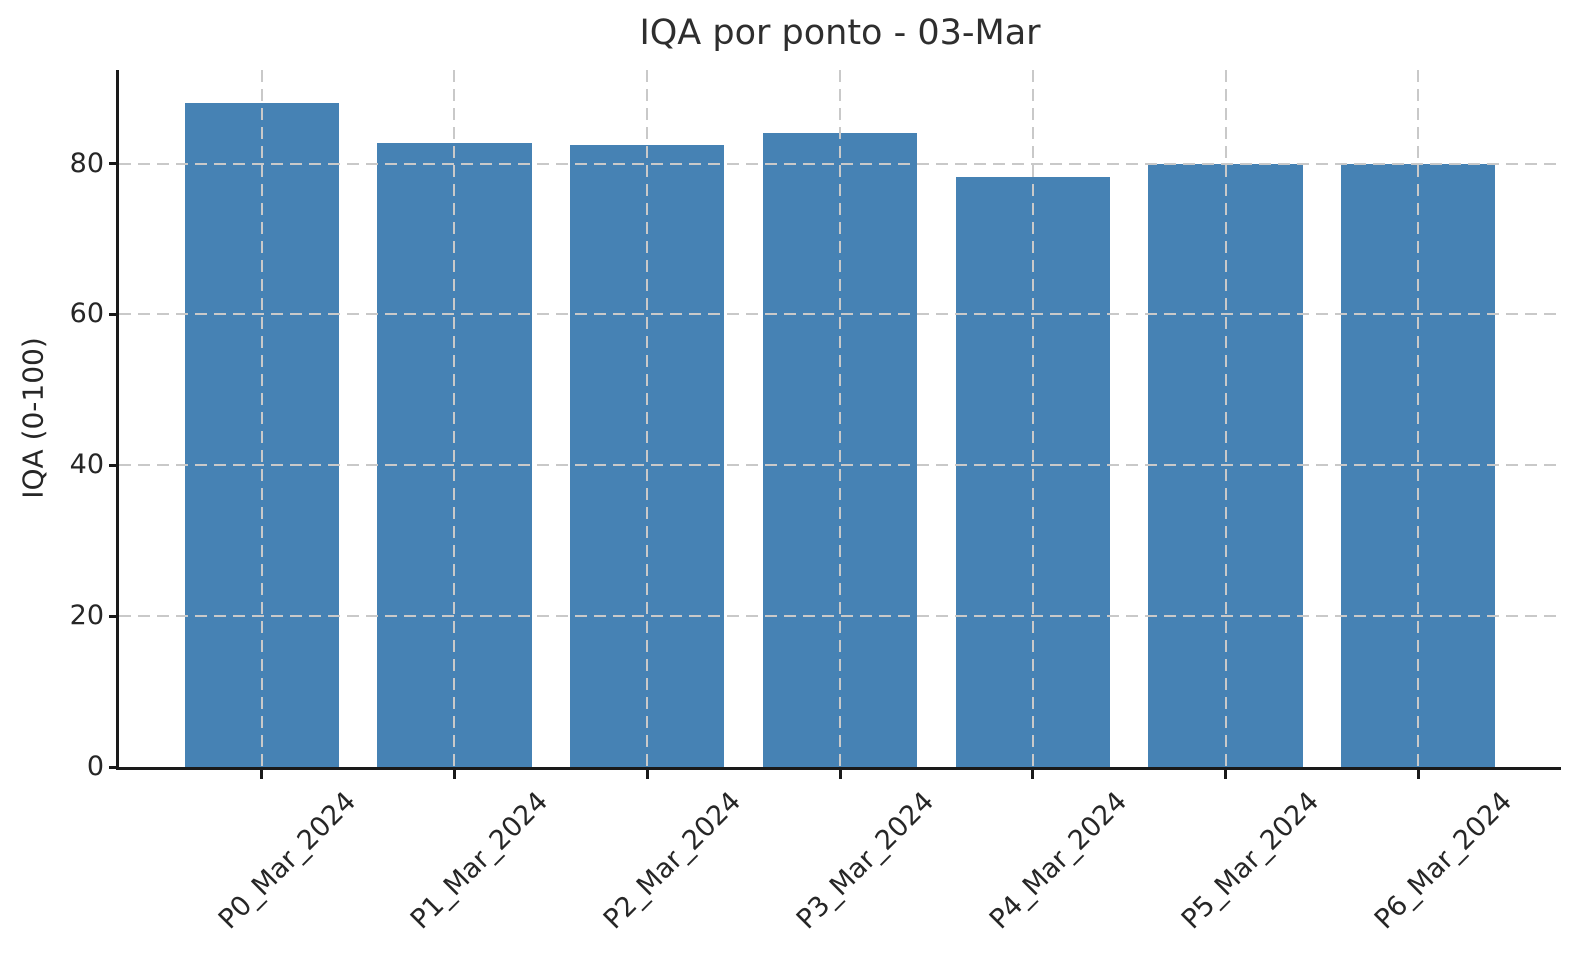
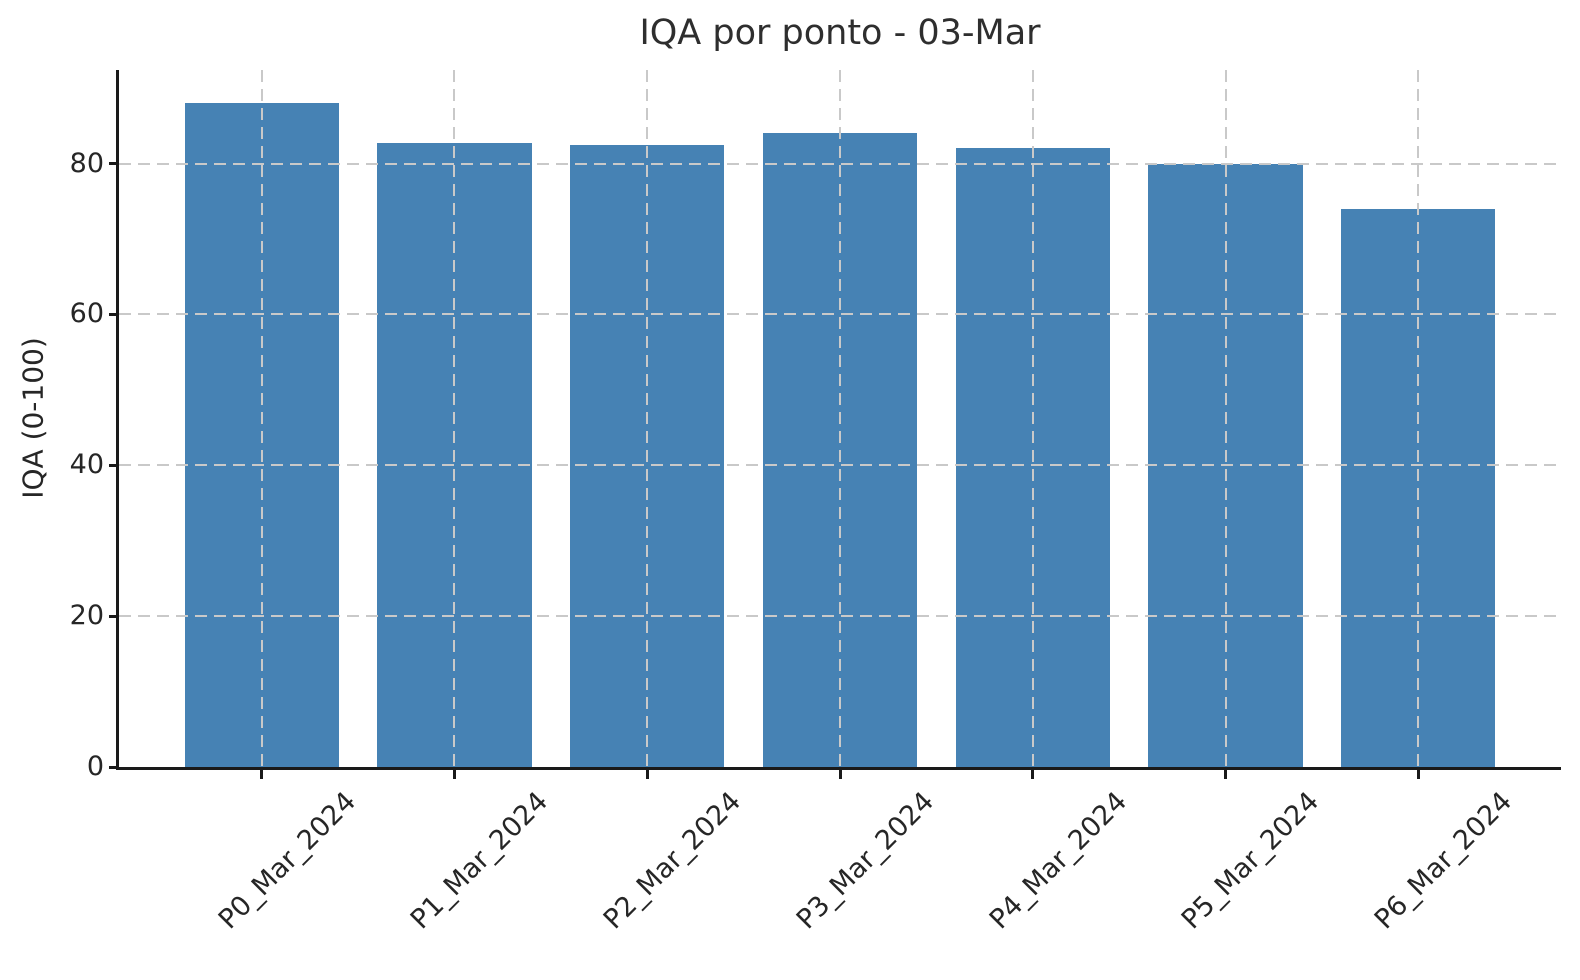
P4_Mar_2024: 78 -> 82
P6_Mar_2024: 80 -> 74
